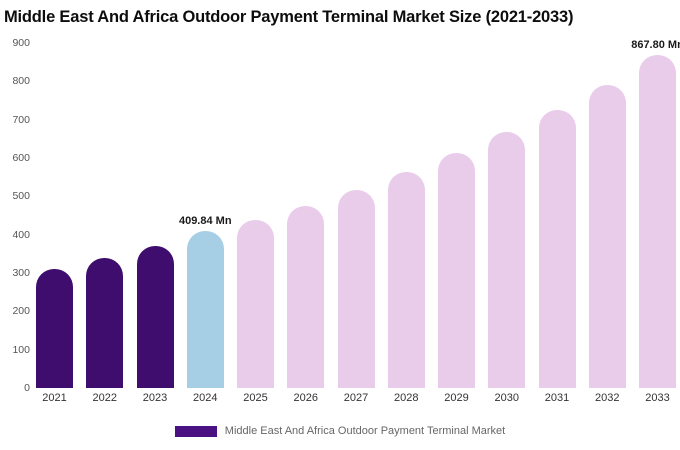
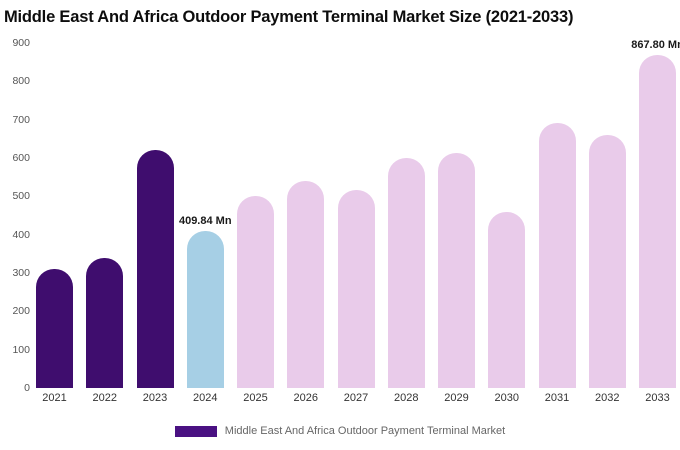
2023: 370 -> 620
2025: 440 -> 500
2026: 480 -> 540
2028: 560 -> 600
2030: 670 -> 460
2031: 730 -> 690
2032: 790 -> 660
